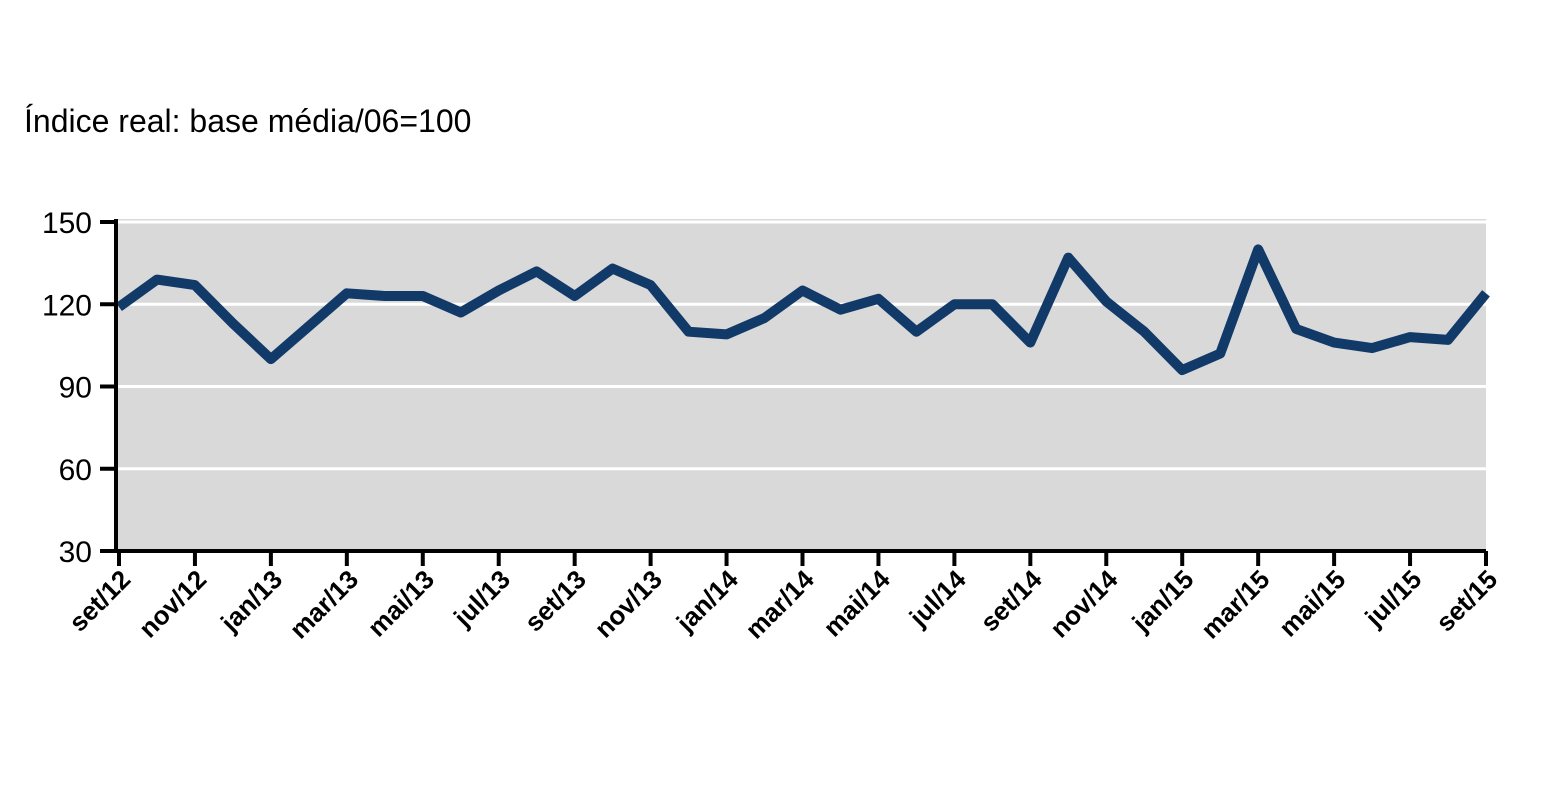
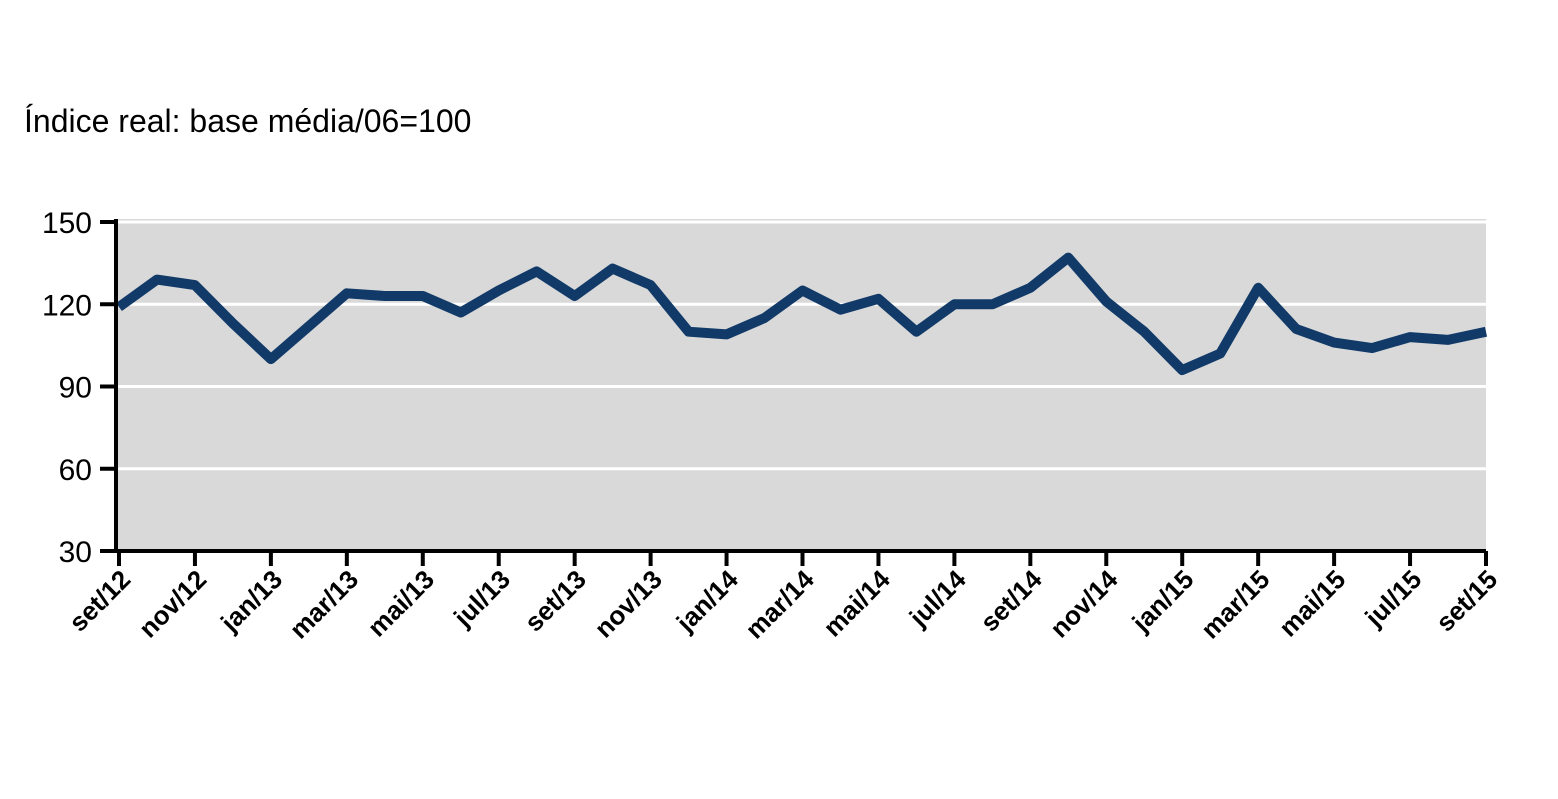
set/14: 106 -> 126
mar/15: 140 -> 126
set/15: 124 -> 110
